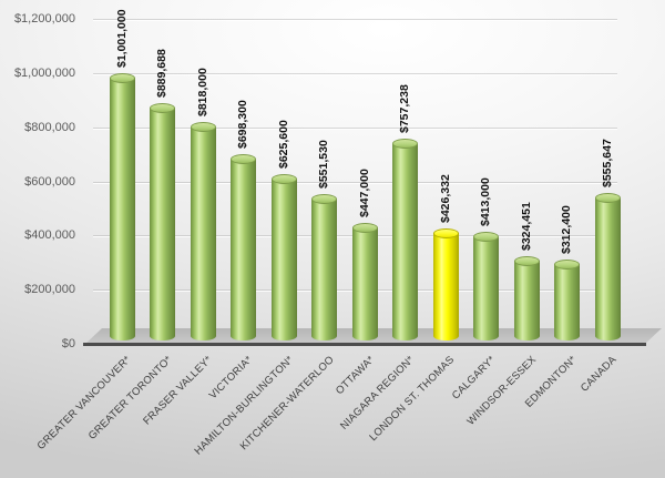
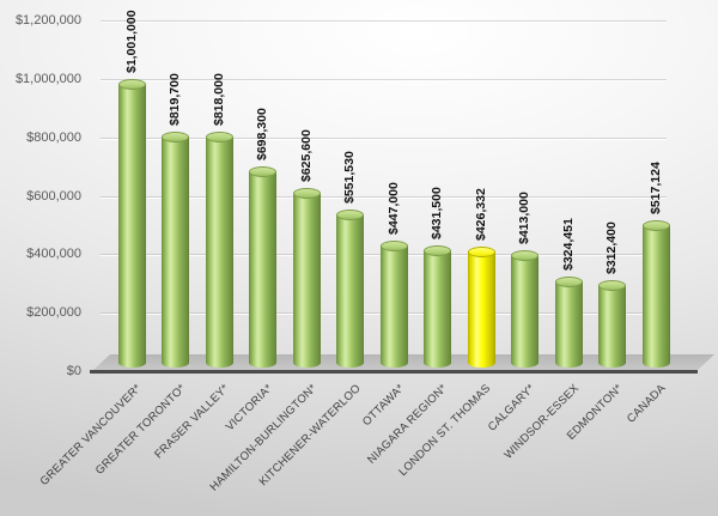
GREATER TORONTO*: $889,688 -> $819,700
NIAGARA REGION*: $757,238 -> $431,500
CANADA: $555,647 -> $517,124
